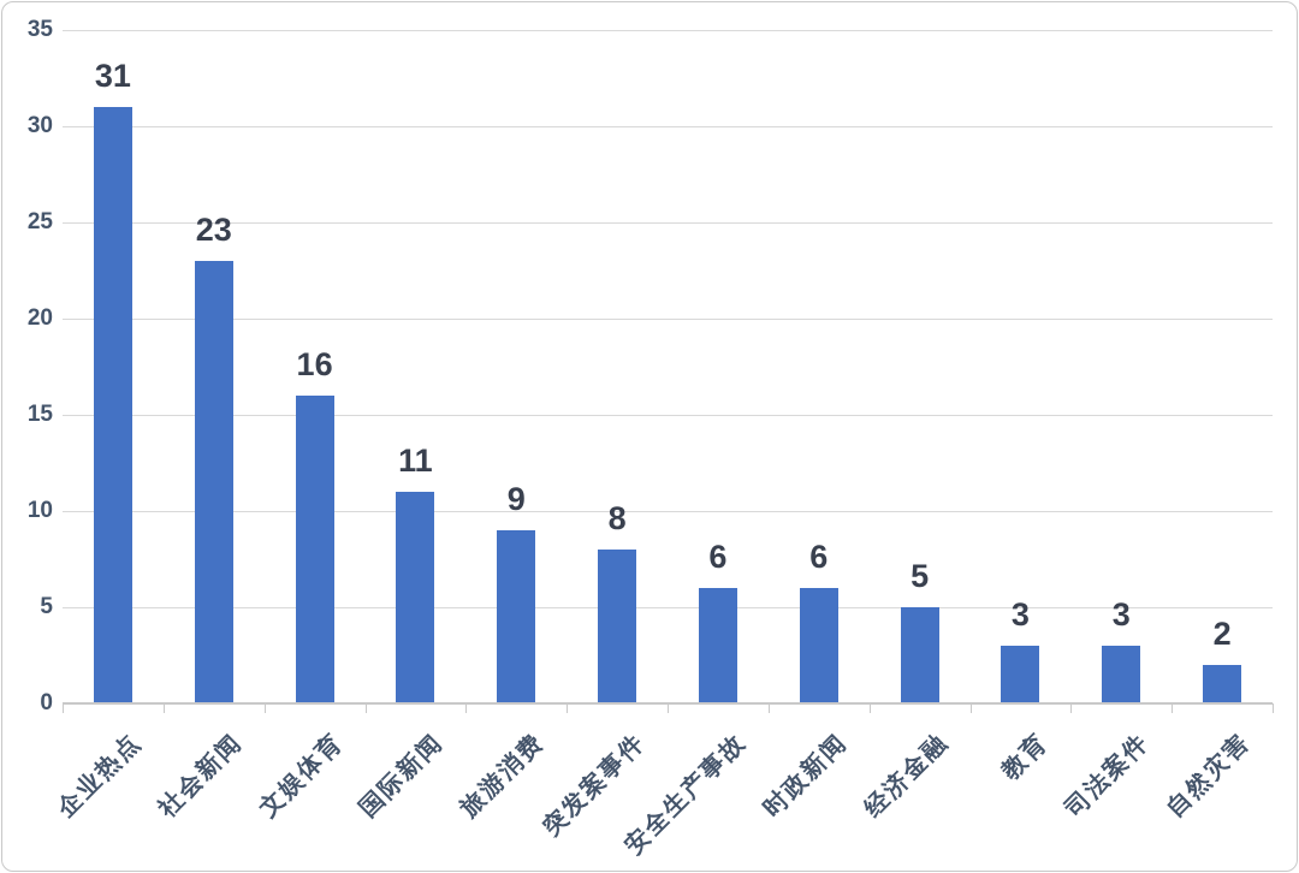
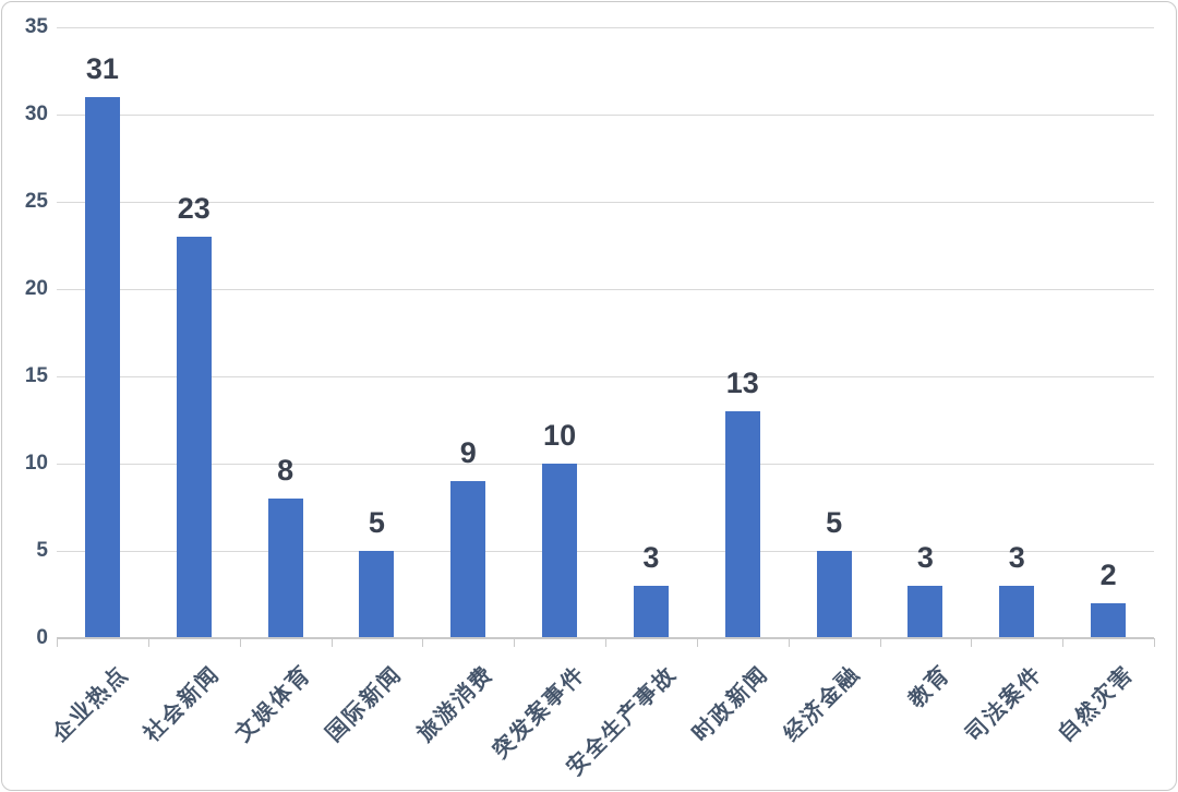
文娱体育: 16 -> 8
国际新闻: 11 -> 5
突发案事件: 8 -> 10
安全生产事故: 6 -> 3
时政新闻: 6 -> 13
